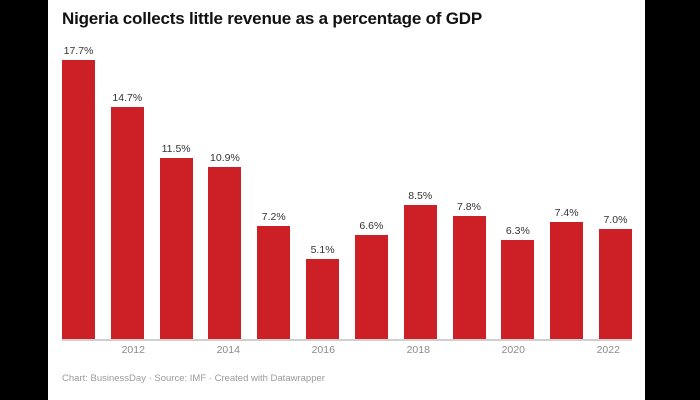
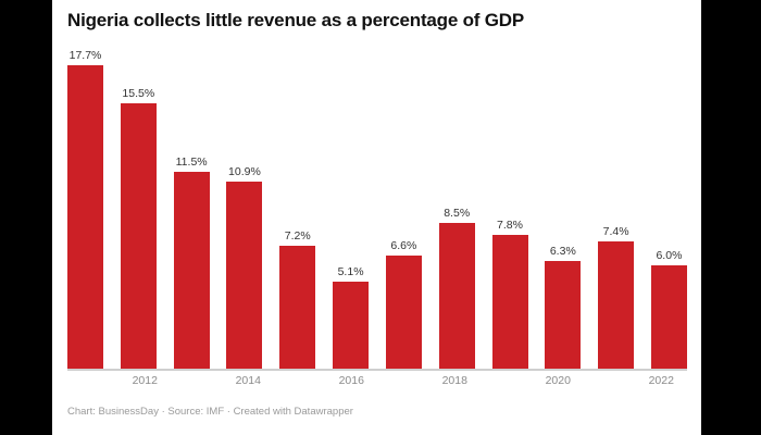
2012: 14.7% -> 15.5%
2022: 7.0% -> 6.0%
